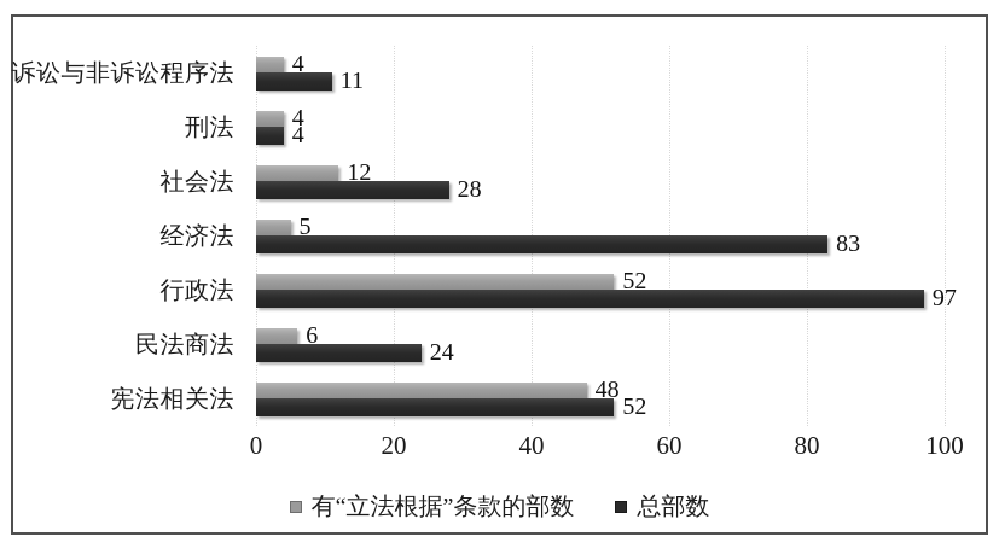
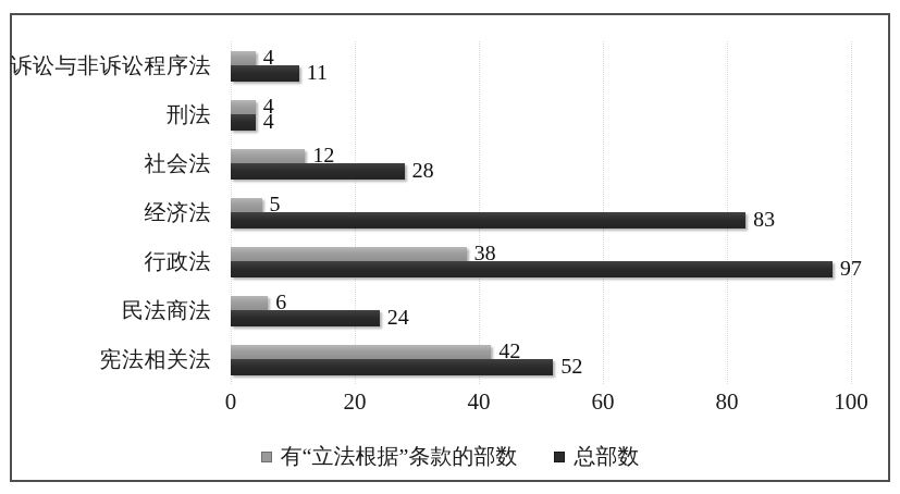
有“立法根据”条款的部数/行政法: 52 -> 38
有“立法根据”条款的部数/宪法相关法: 48 -> 42
